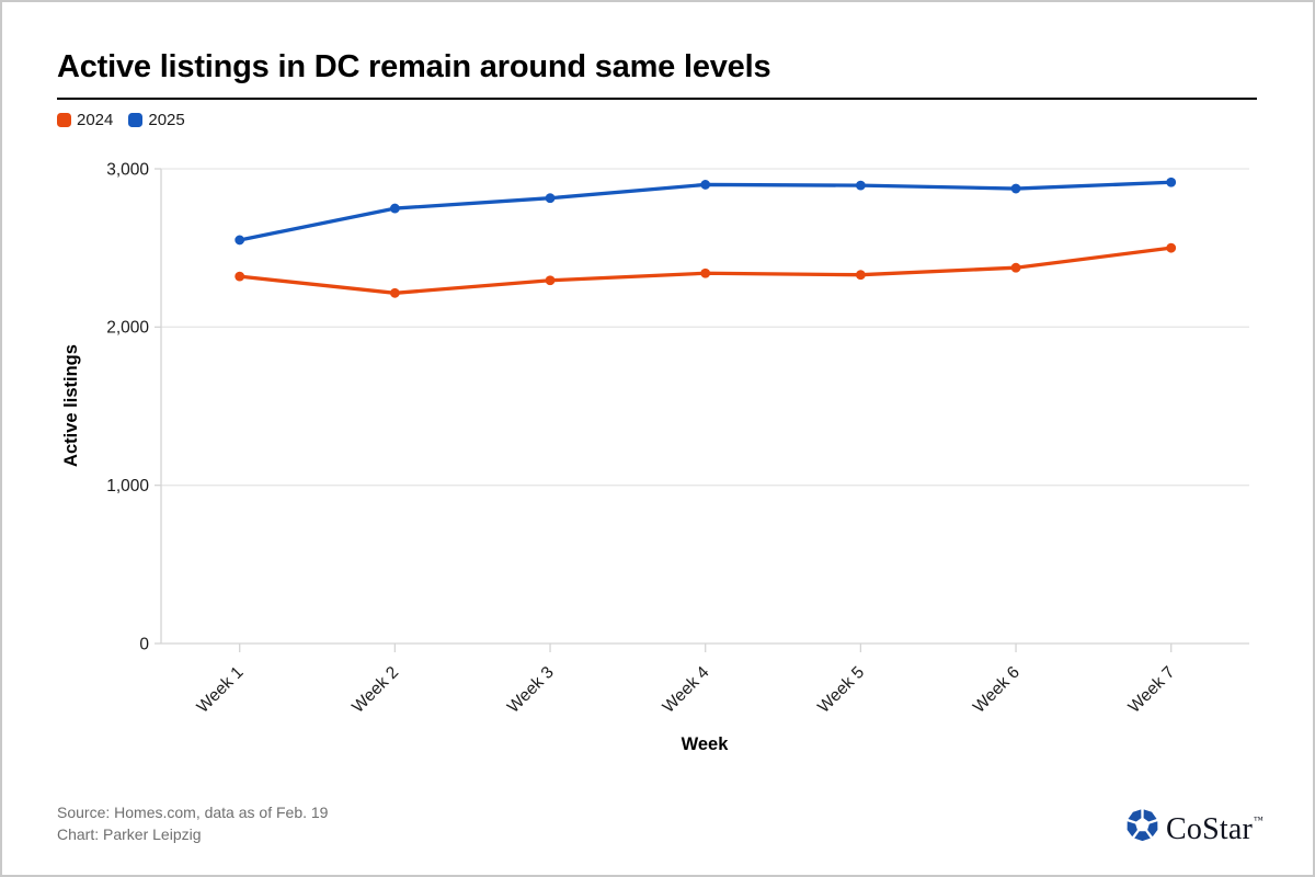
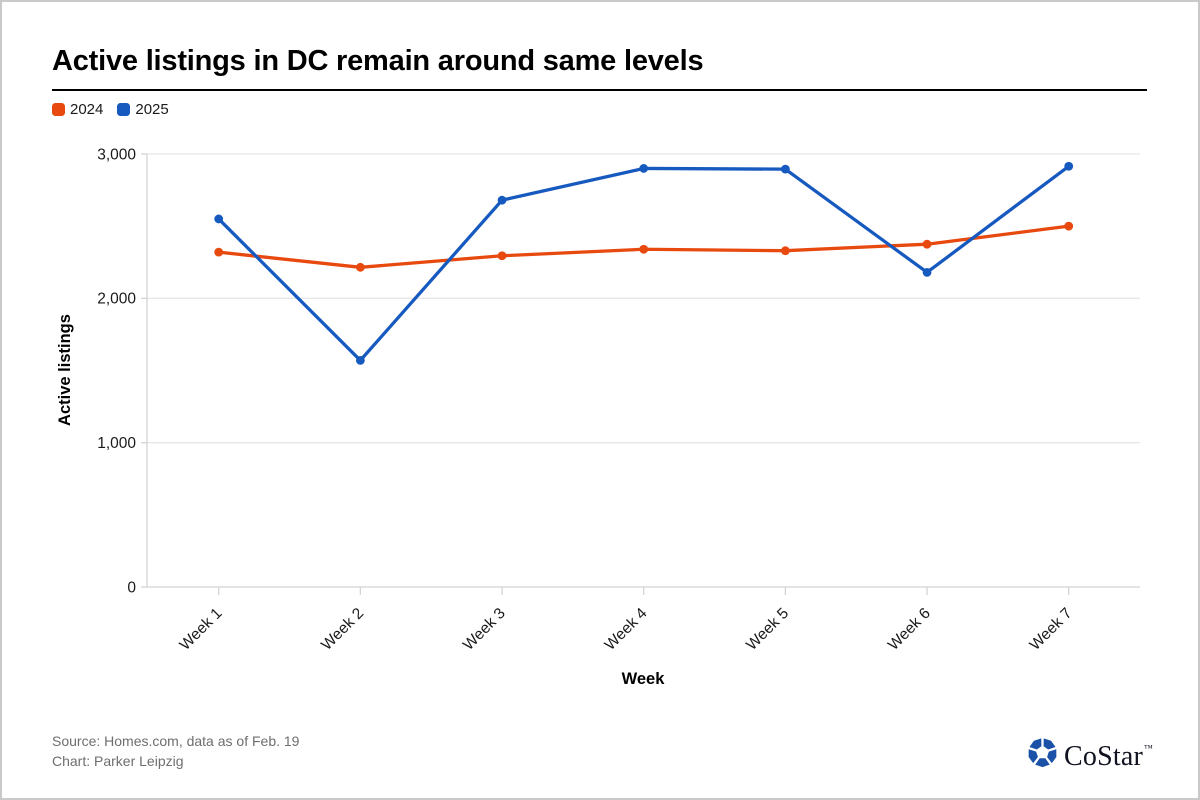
2025/Week 2: 2750 -> 1570
2025/Week 3: 2820 -> 2680
2025/Week 6: 2880 -> 2180
